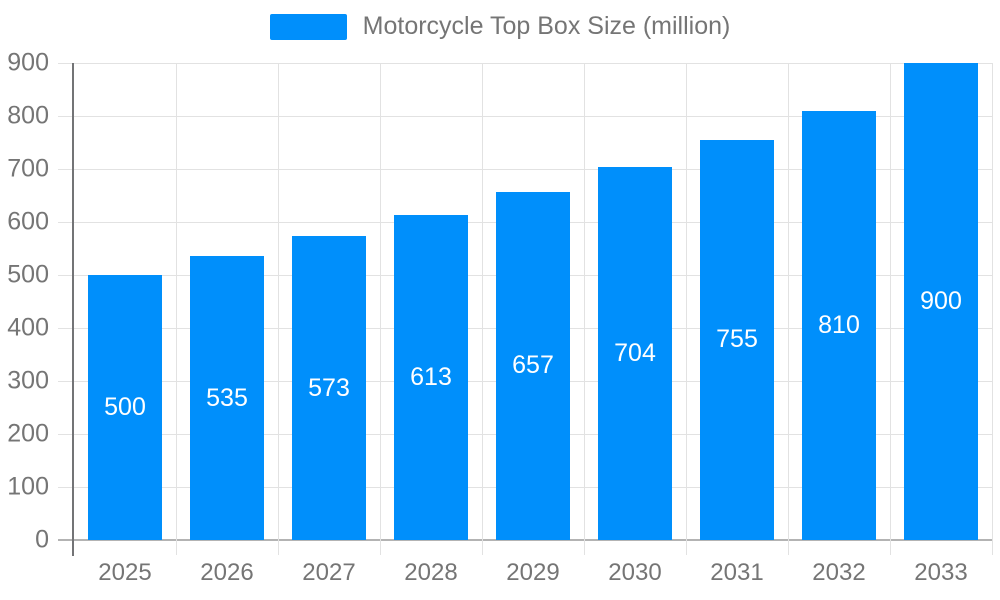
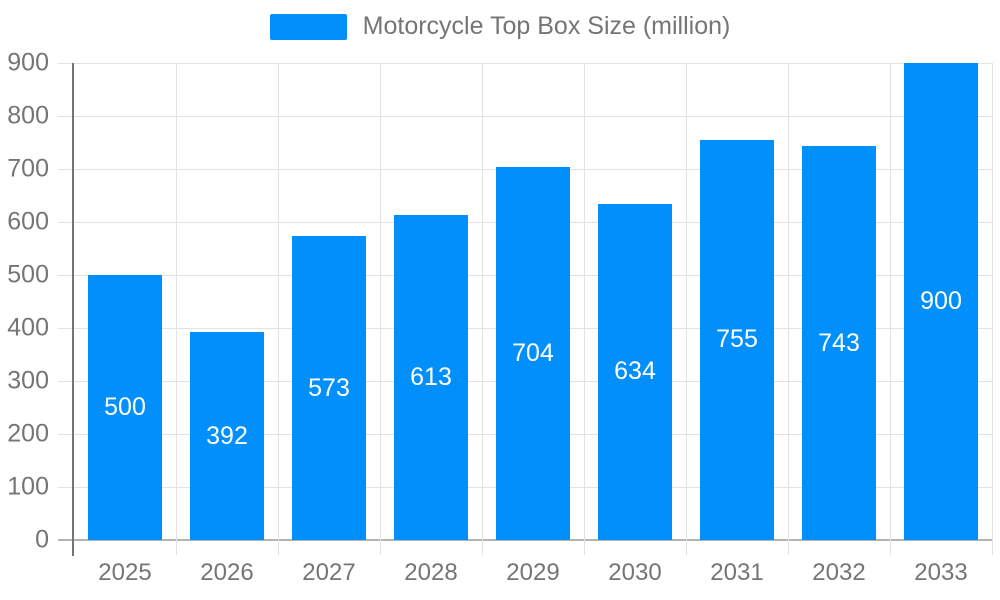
2026: 535 -> 392
2029: 657 -> 704
2030: 704 -> 634
2032: 810 -> 743
